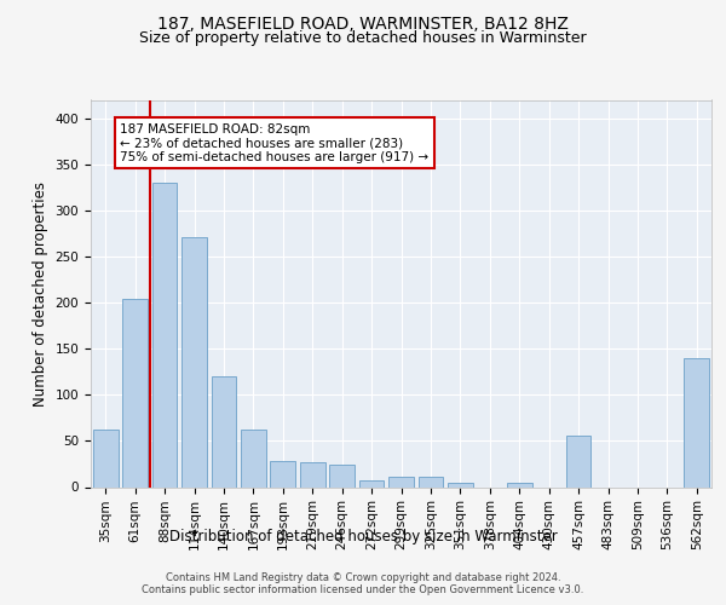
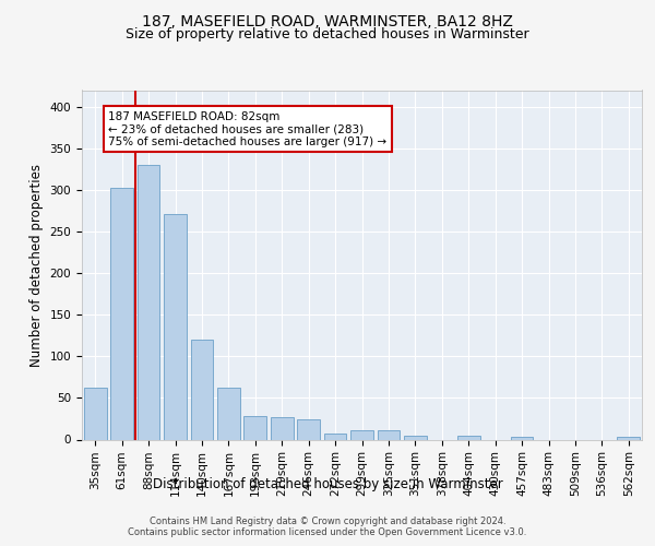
61sqm: 204 -> 303
457sqm: 56 -> 3
562sqm: 140 -> 3
